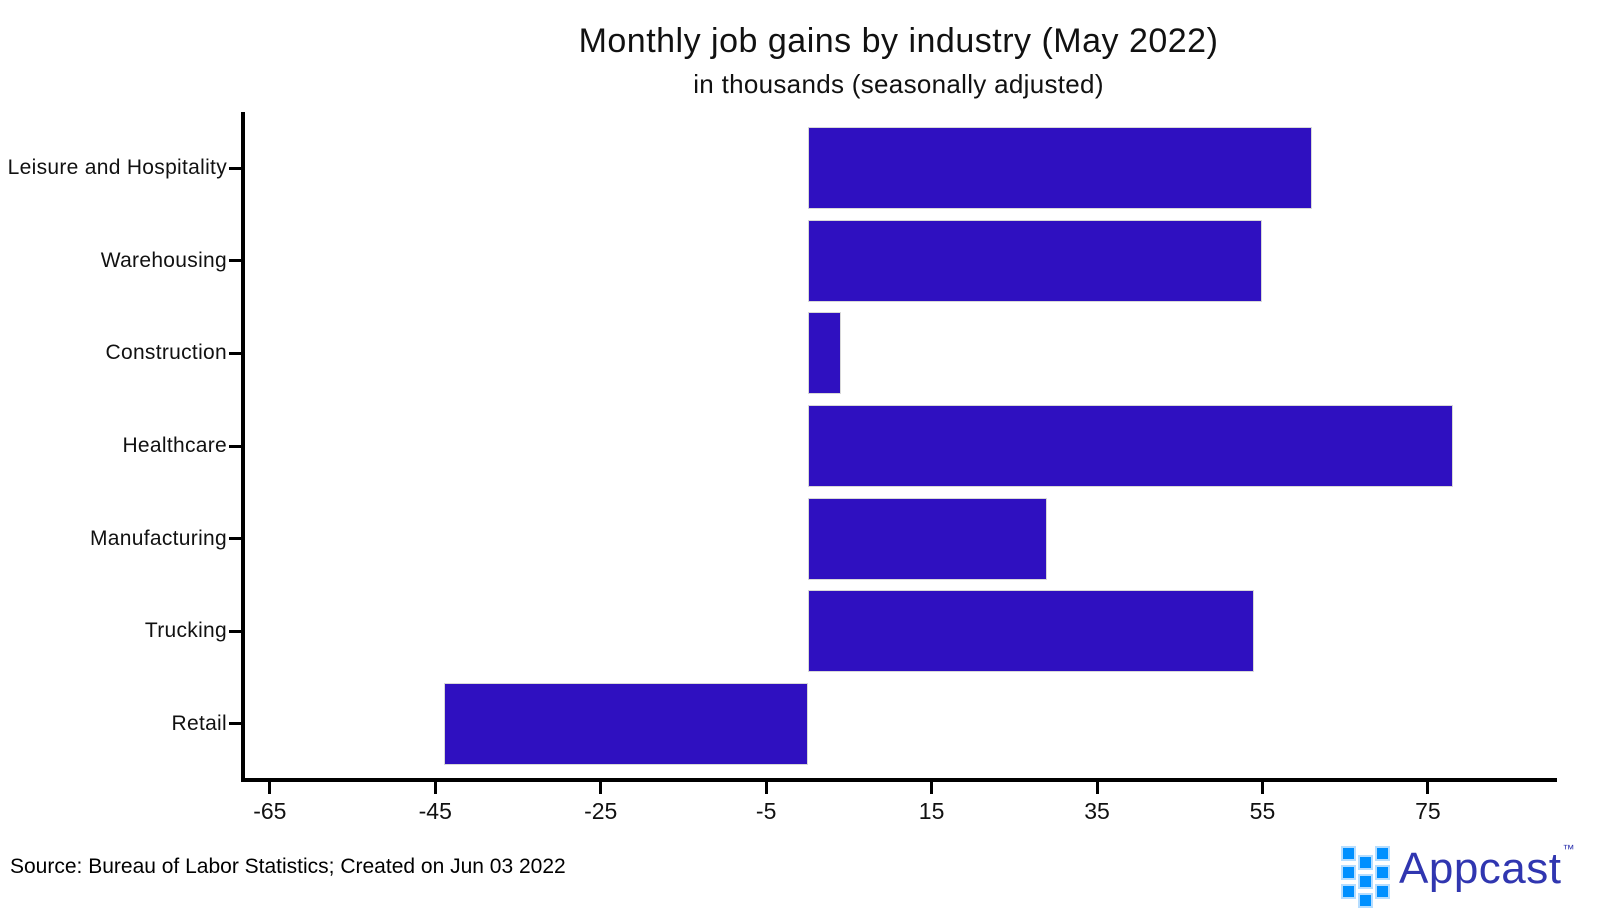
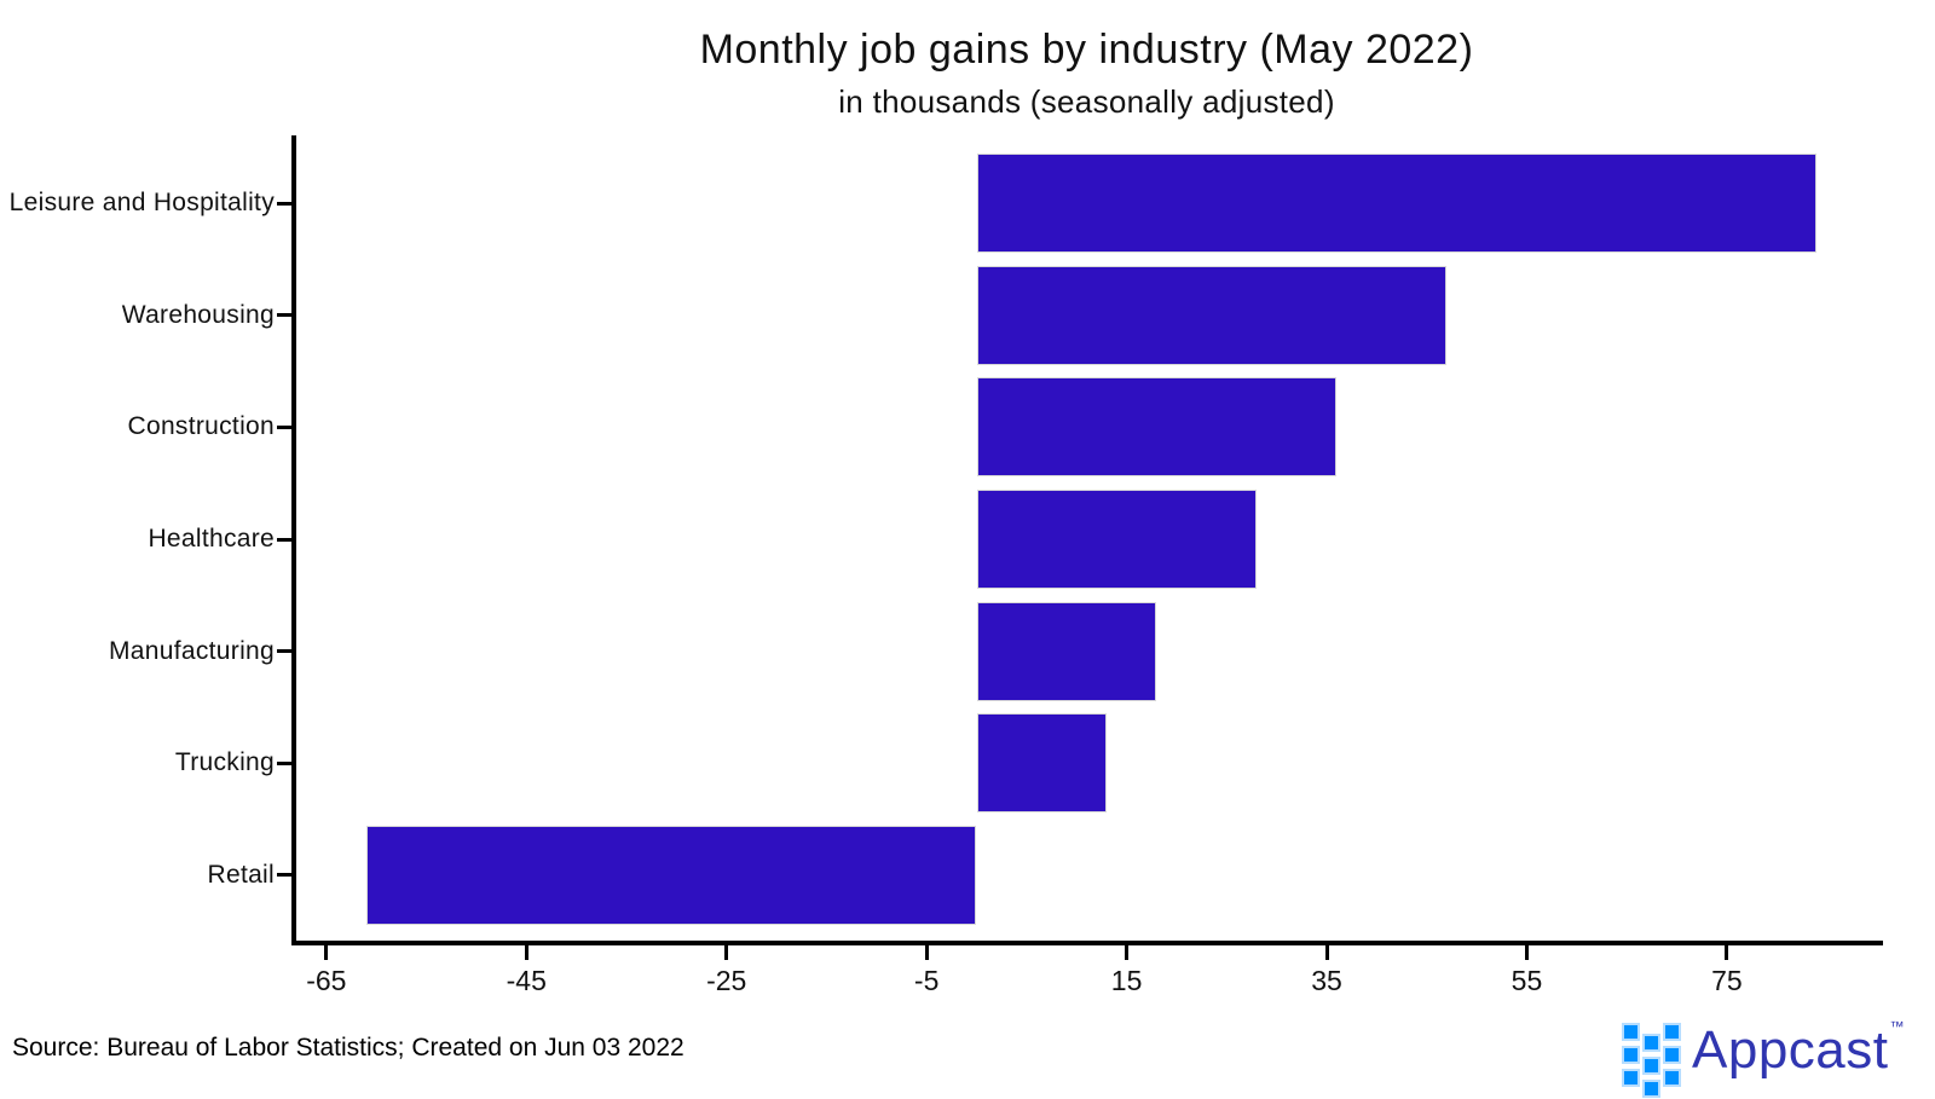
Leisure and Hospitality: 61 -> 84
Warehousing: 55 -> 47
Construction: 4 -> 36
Healthcare: 78 -> 28
Manufacturing: 29 -> 18
Trucking: 54 -> 13
Retail: -44 -> -61
